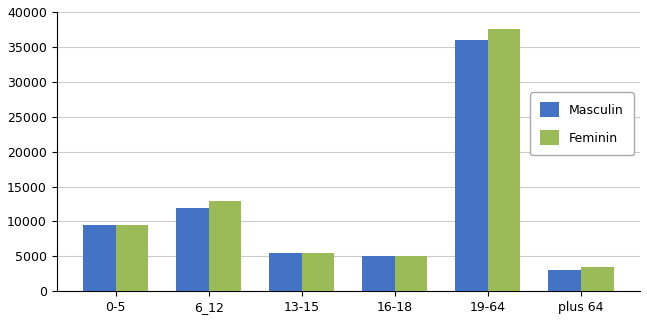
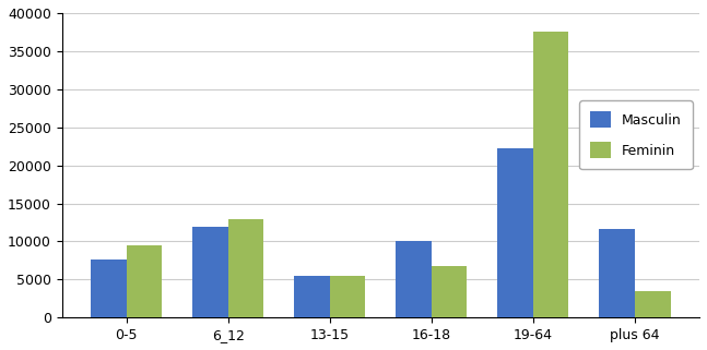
Masculin/0-5: 9500 -> 7600
Masculin/16-18: 5000 -> 10000
Feminin/16-18: 5000 -> 6800
Masculin/19-64: 36000 -> 22200
Masculin/plus 64: 3000 -> 11600
